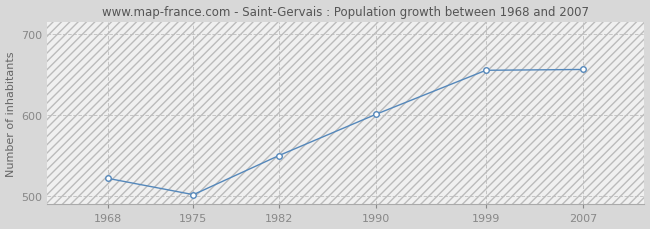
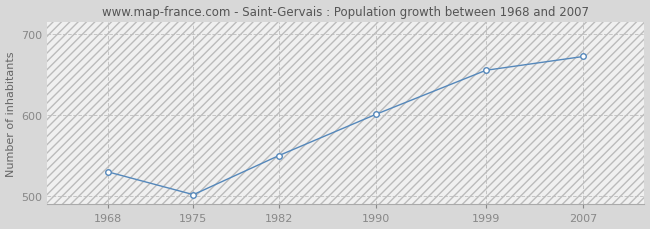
1968: 522 -> 530
2007: 656 -> 672
